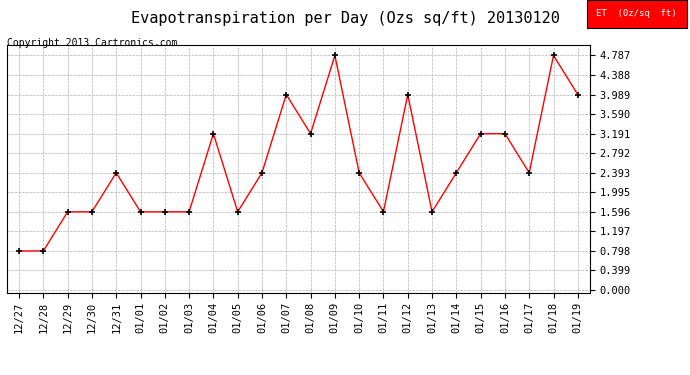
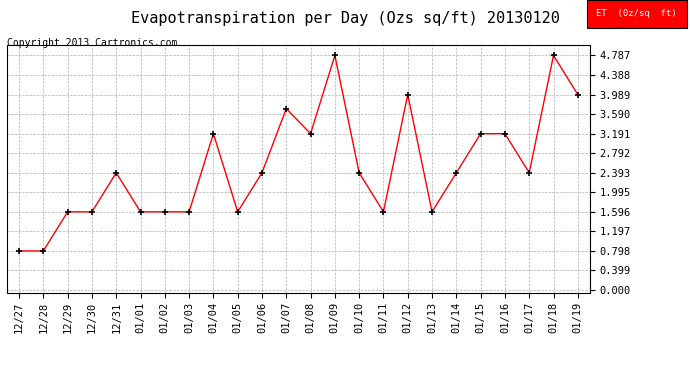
01/07: 3.99 -> 3.70
